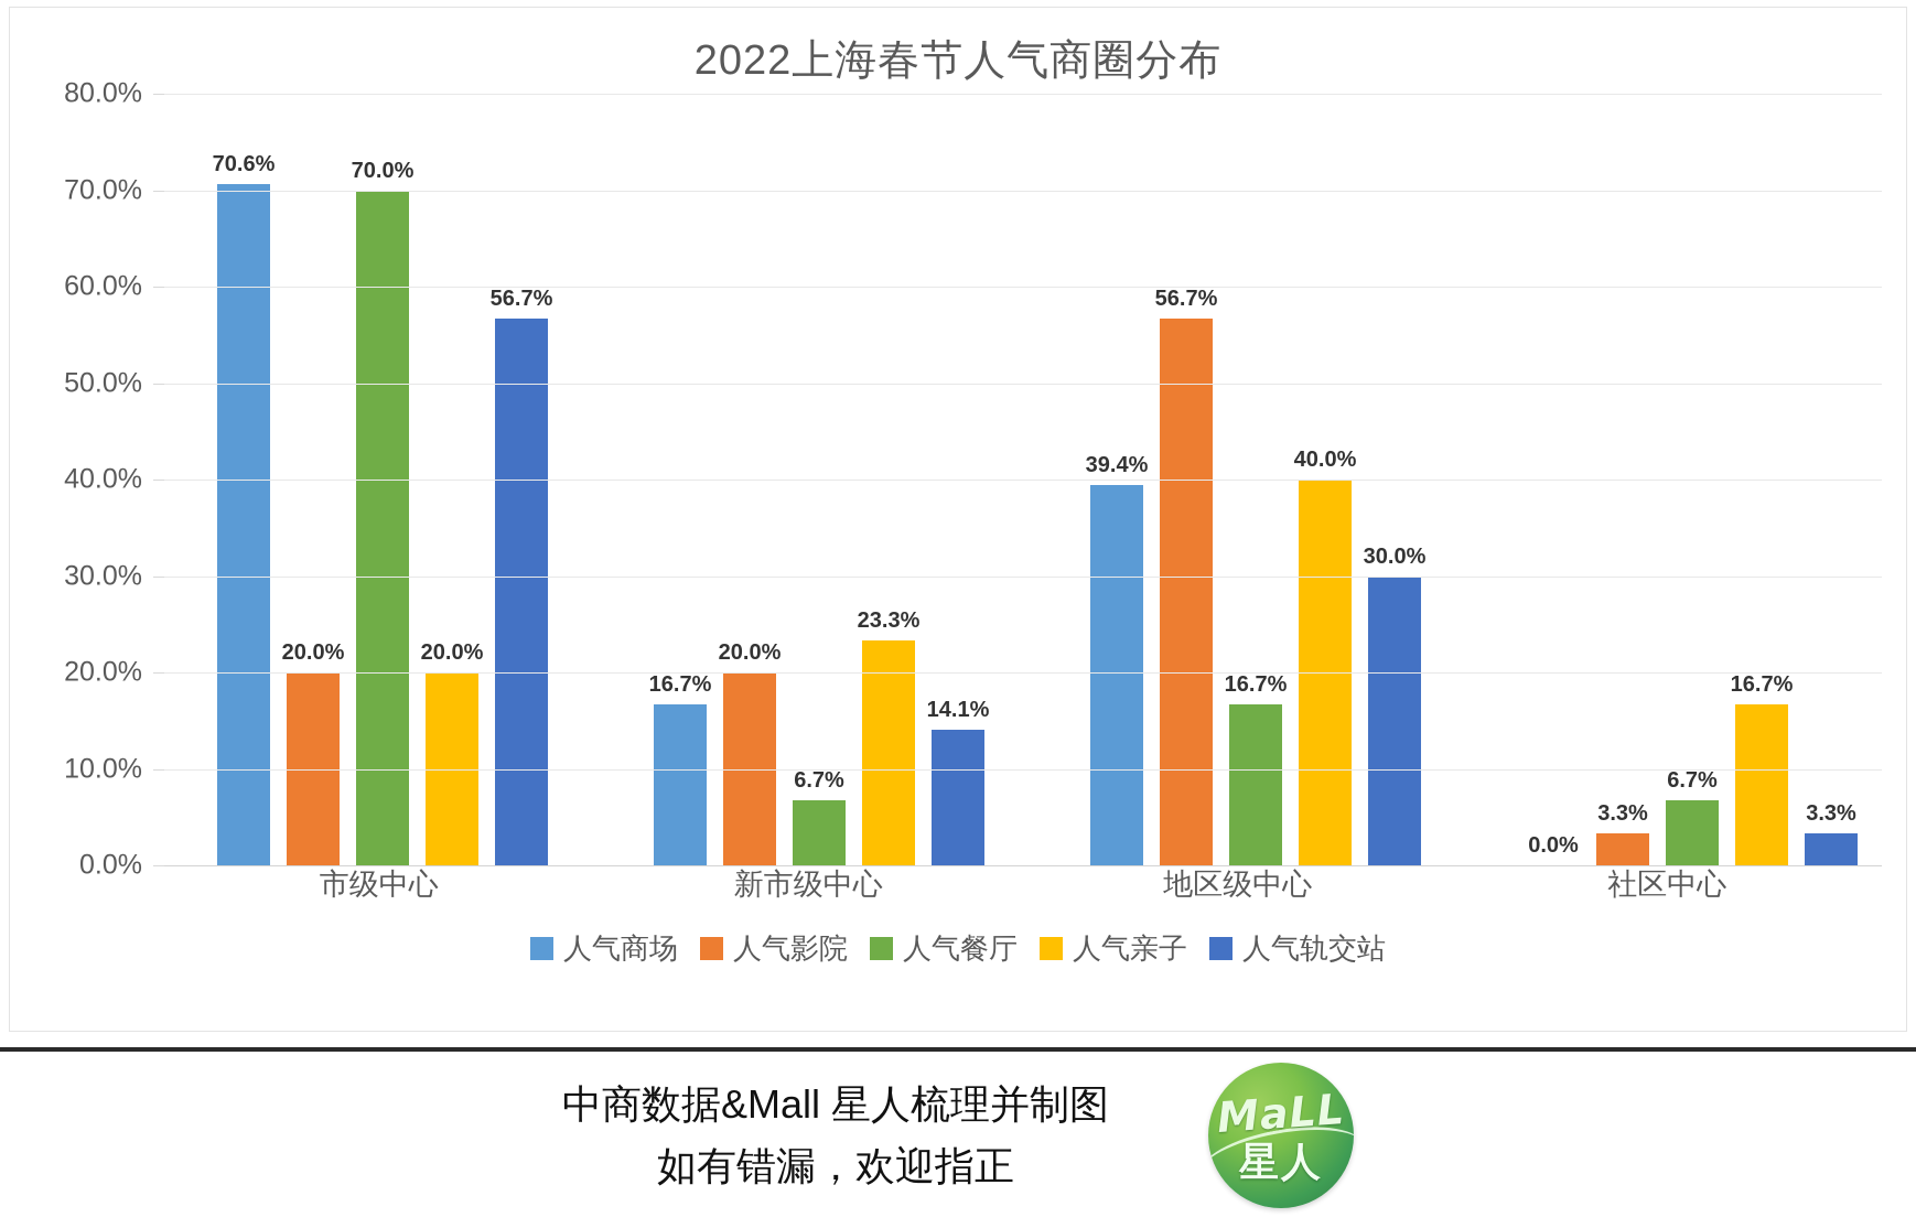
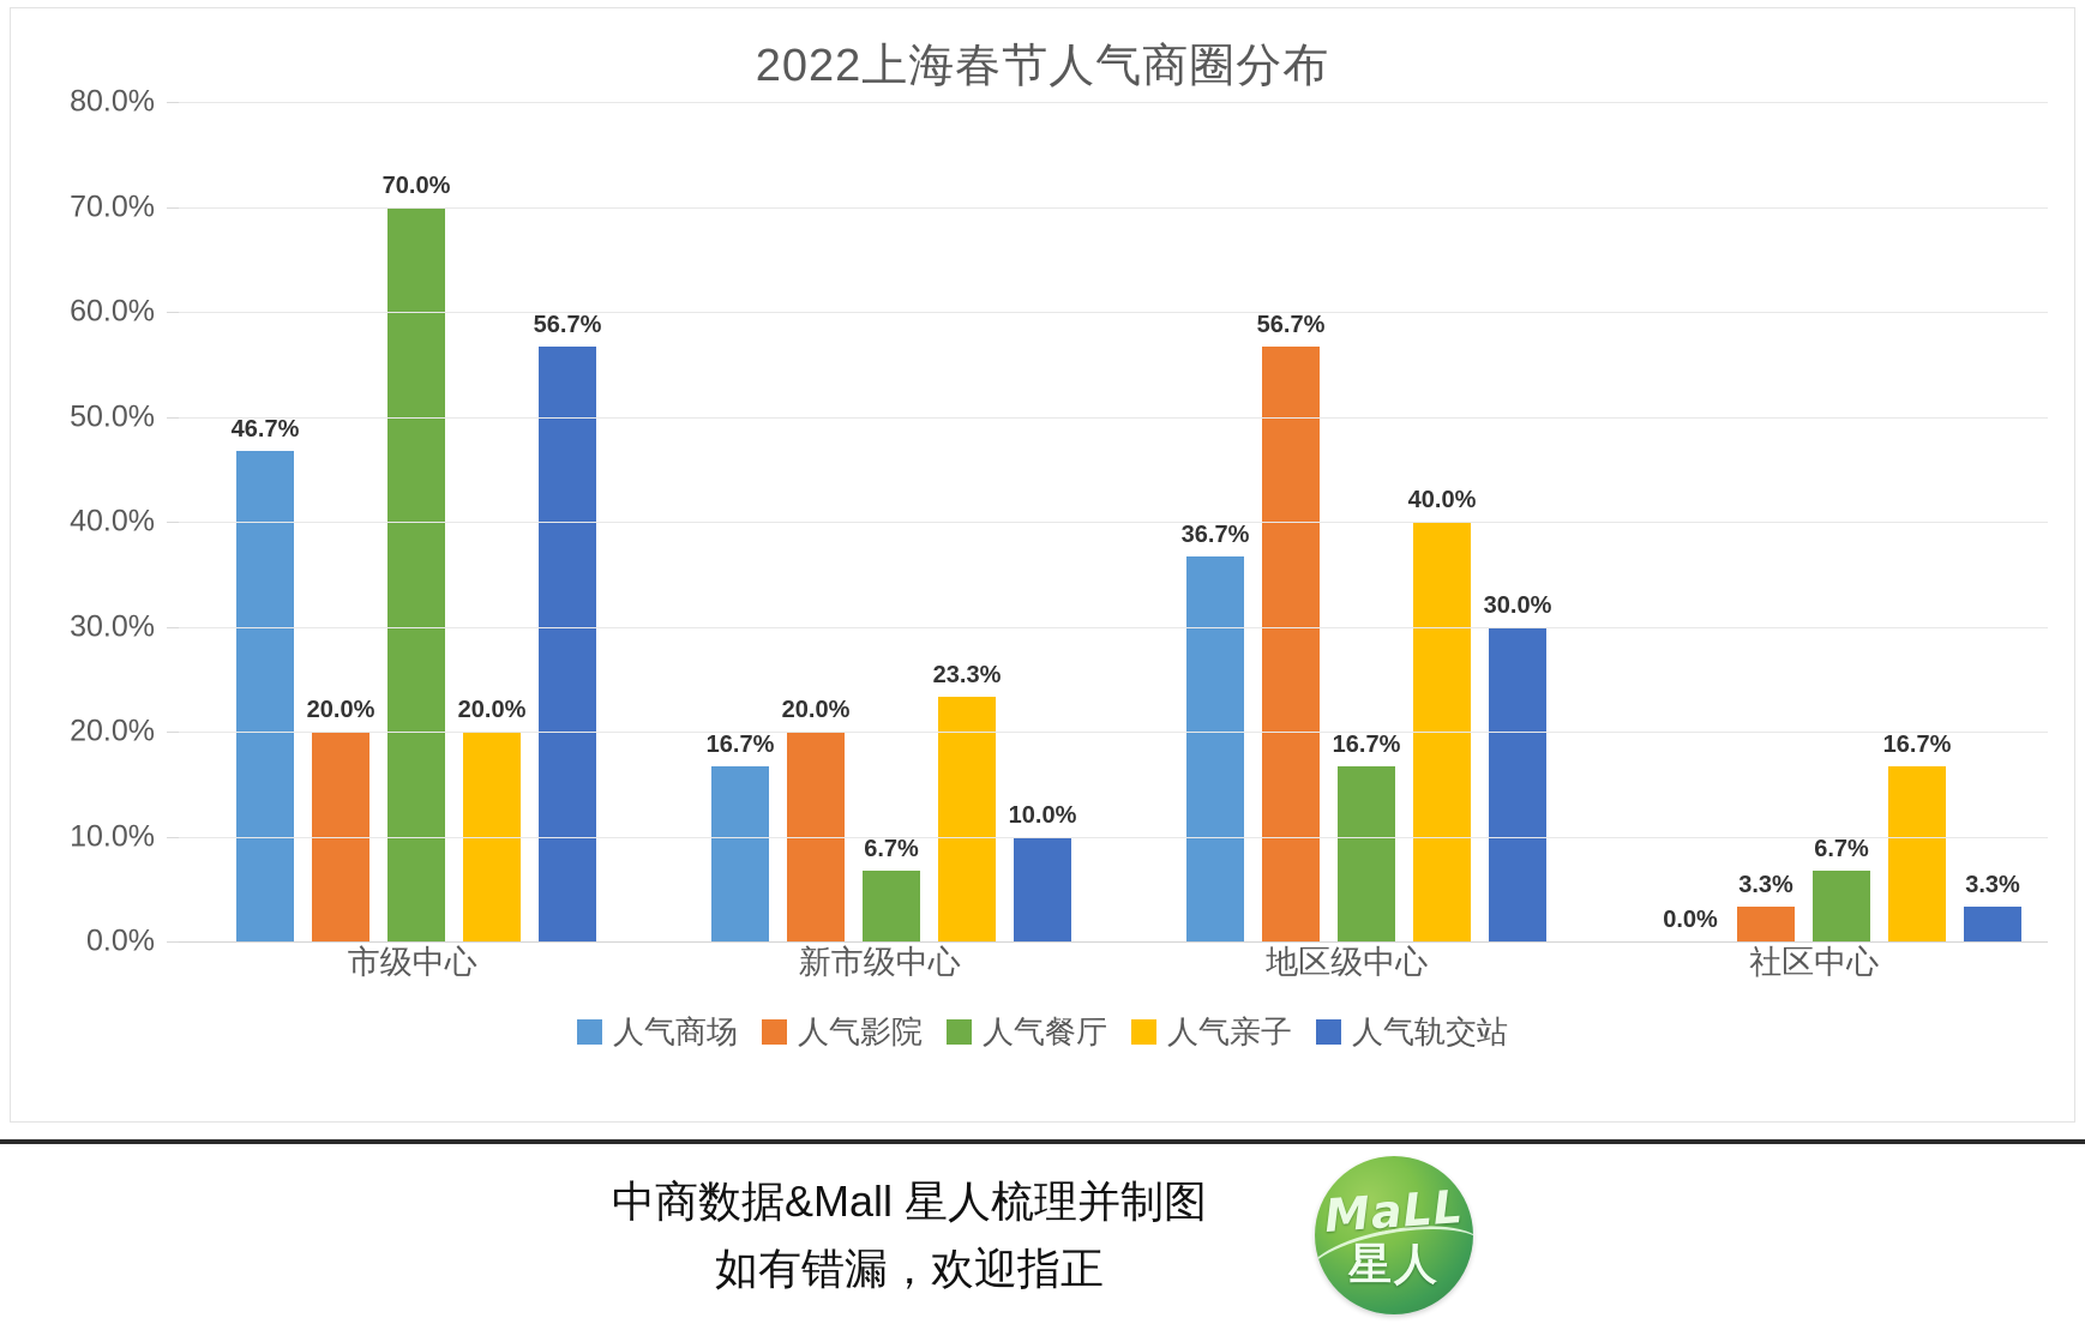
人气商场/市级中心: 70.6% -> 46.7%
人气轨交站/新市级中心: 14.1% -> 10.0%
人气商场/地区级中心: 39.4% -> 36.7%
